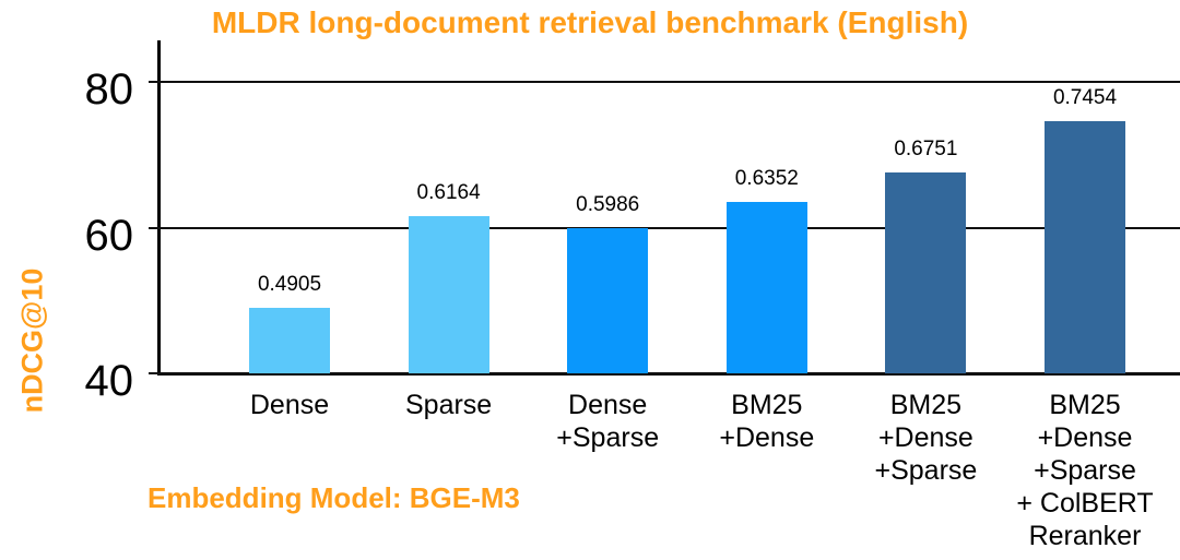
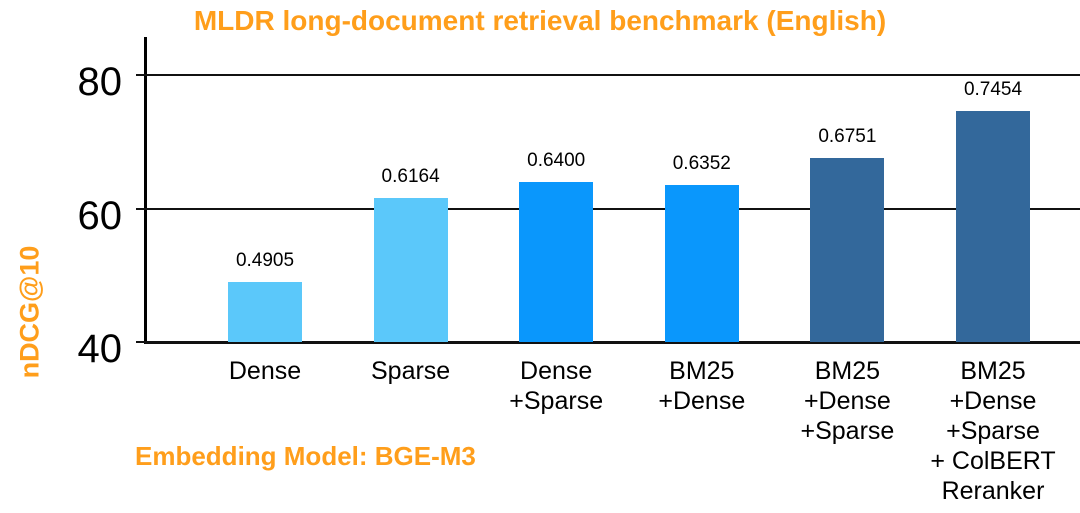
Dense +Sparse: 0.5986 -> 0.6400
